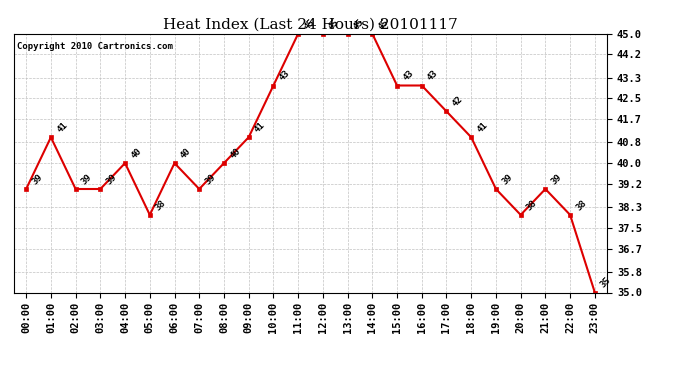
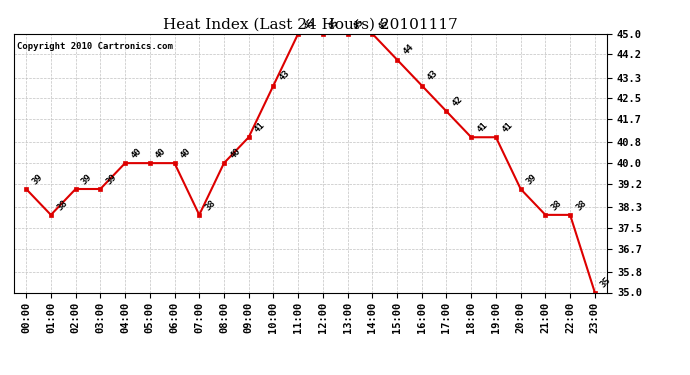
01:00: 41 -> 38
05:00: 38 -> 40
07:00: 39 -> 38
15:00: 43 -> 44
19:00: 39 -> 41
20:00: 38 -> 39
21:00: 39 -> 38
